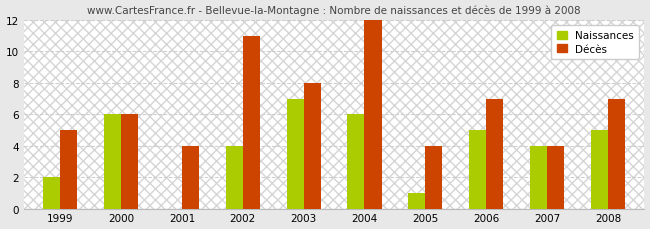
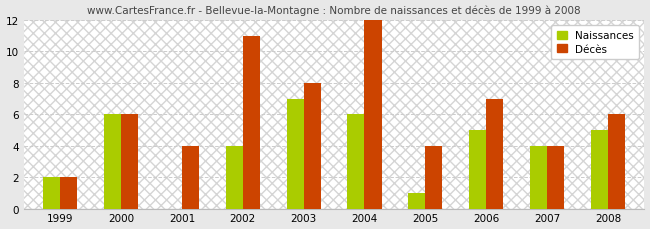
Décès/1999: 5 -> 2
Décès/2008: 7 -> 6
